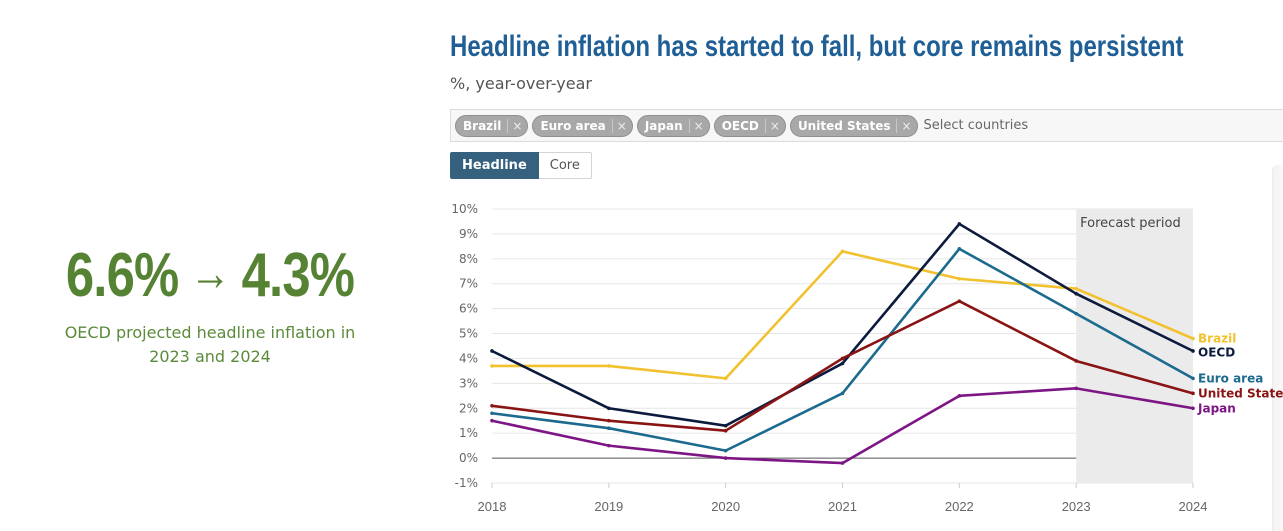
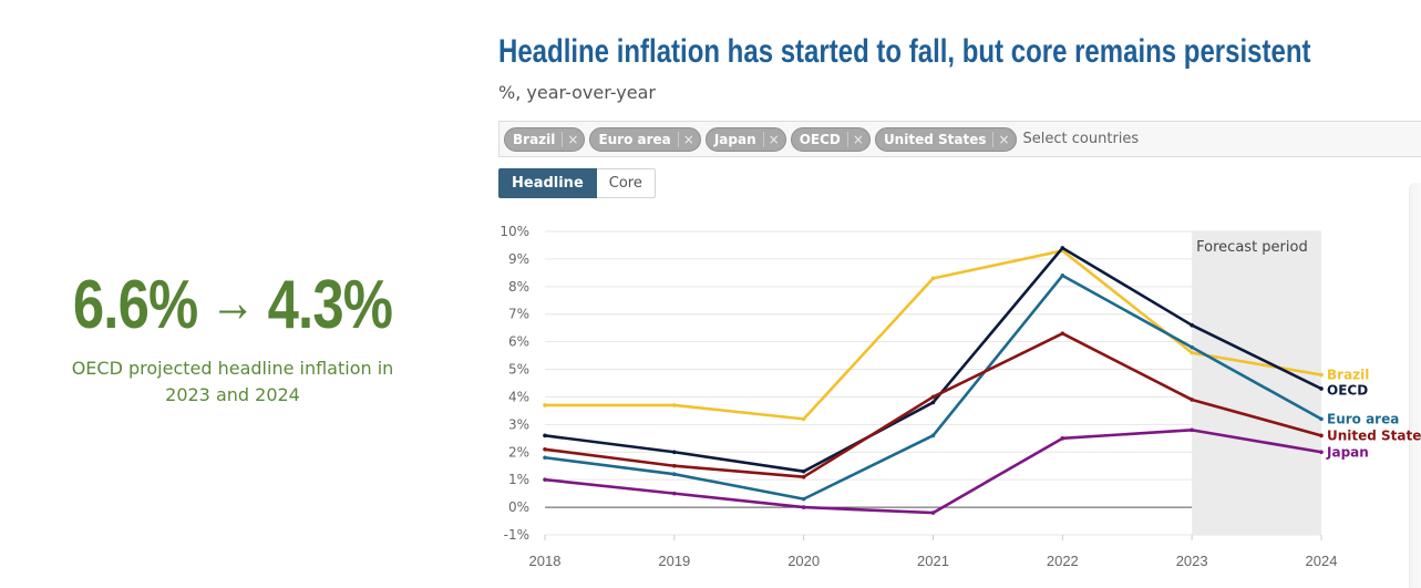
OECD/2018: 4.3% -> 2.6%
Japan/2018: 1.5% -> 1.0%
Brazil/2022: 7.2% -> 9.3%
Brazil/2023: 6.8% -> 5.6%
